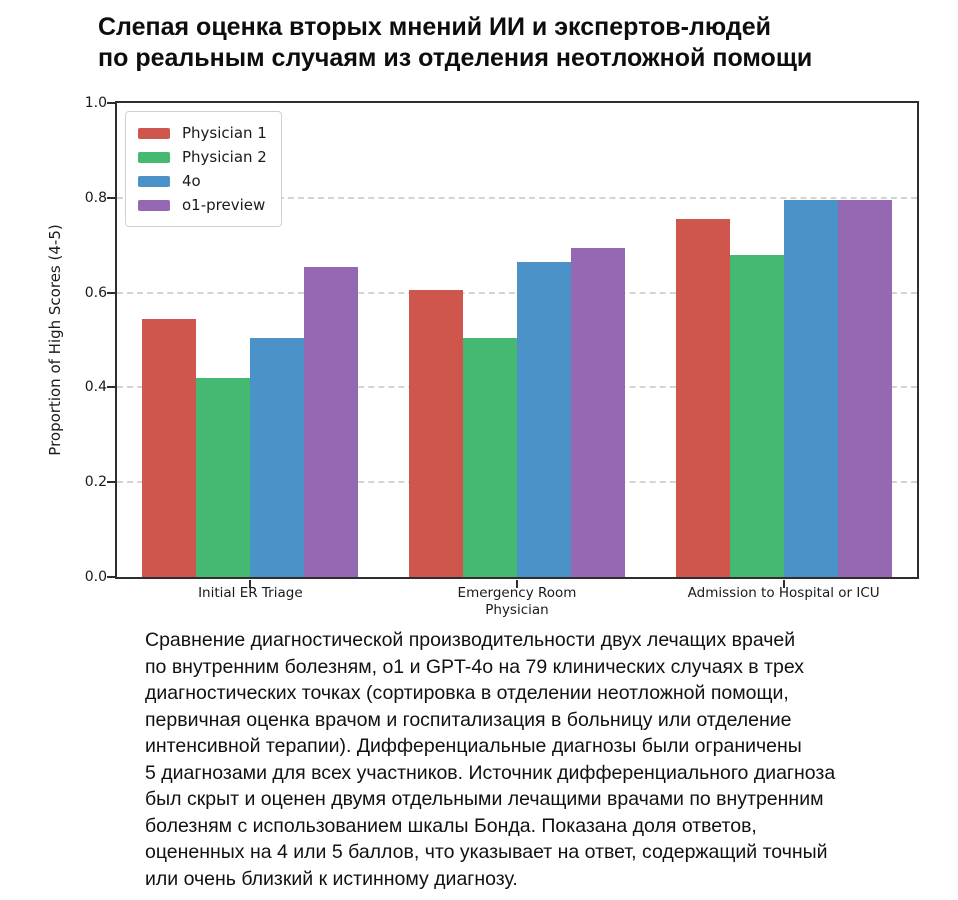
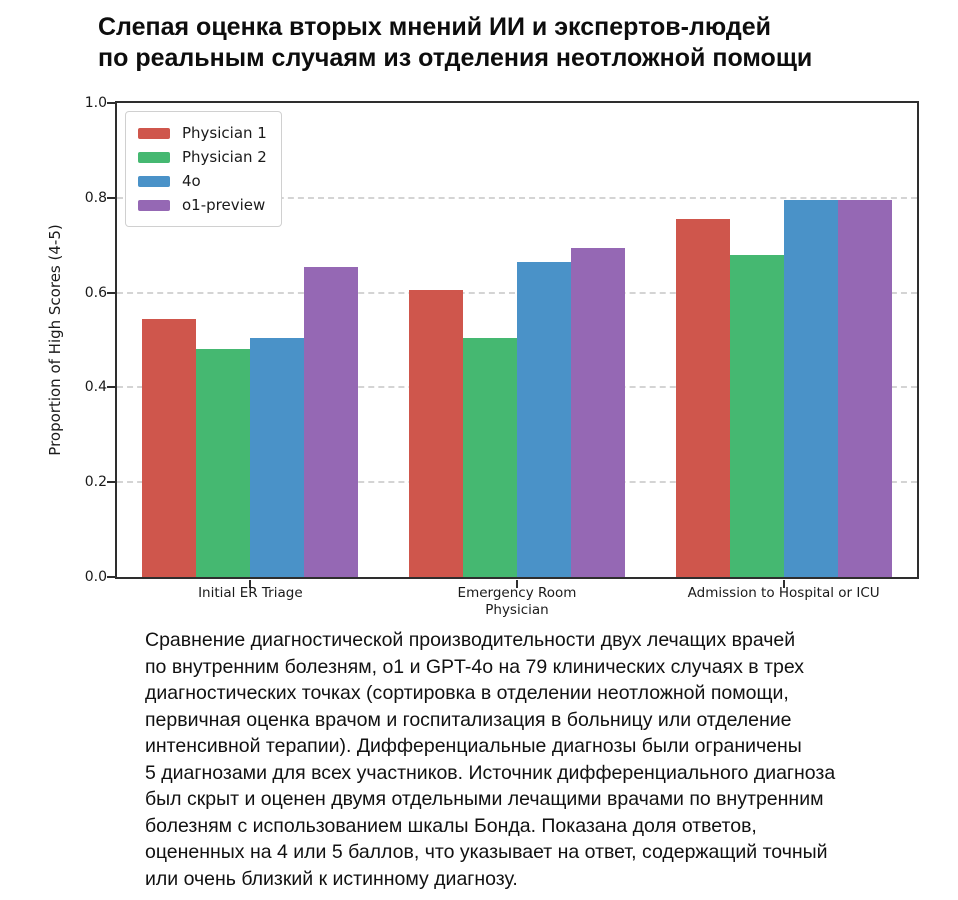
Physician 2/Initial ER Triage: 0.42 -> 0.48
